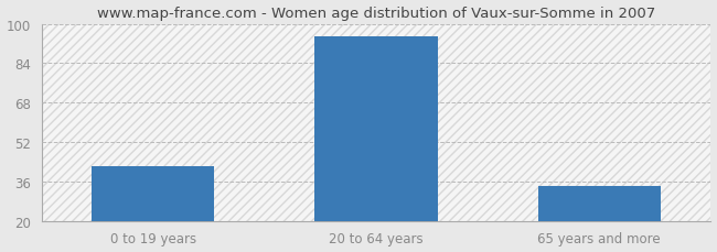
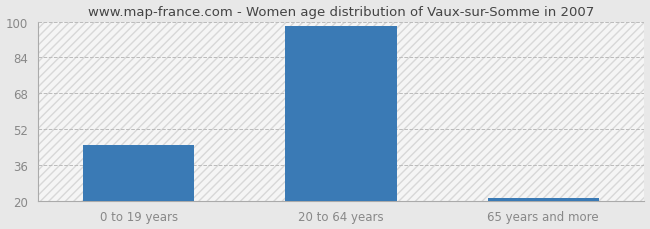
0 to 19 years: 42 -> 45
20 to 64 years: 95 -> 98
65 years and more: 34 -> 21
